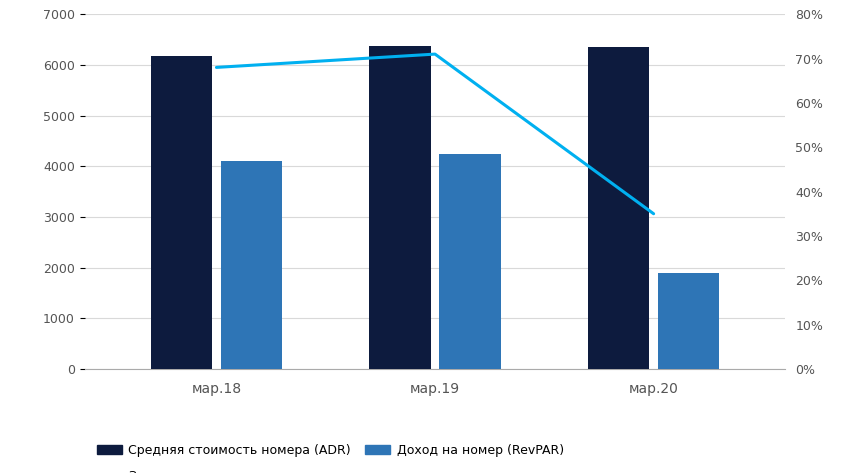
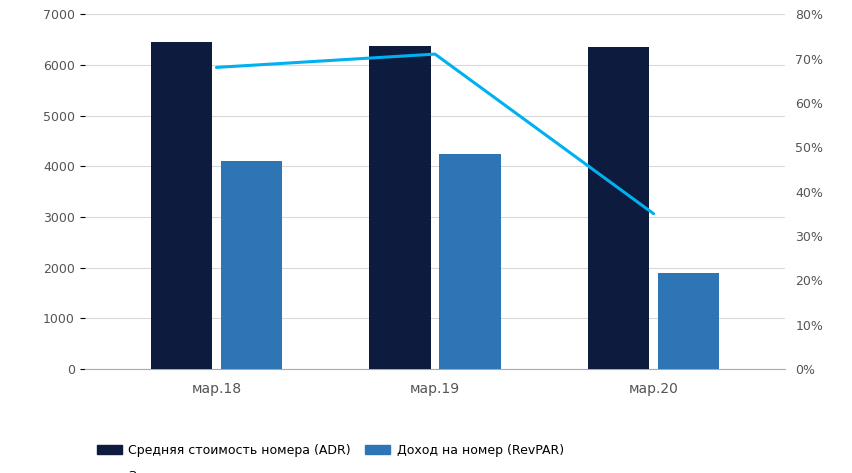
Средняя стоимость номера (ADR)/мар.18: 6180 -> 6450
